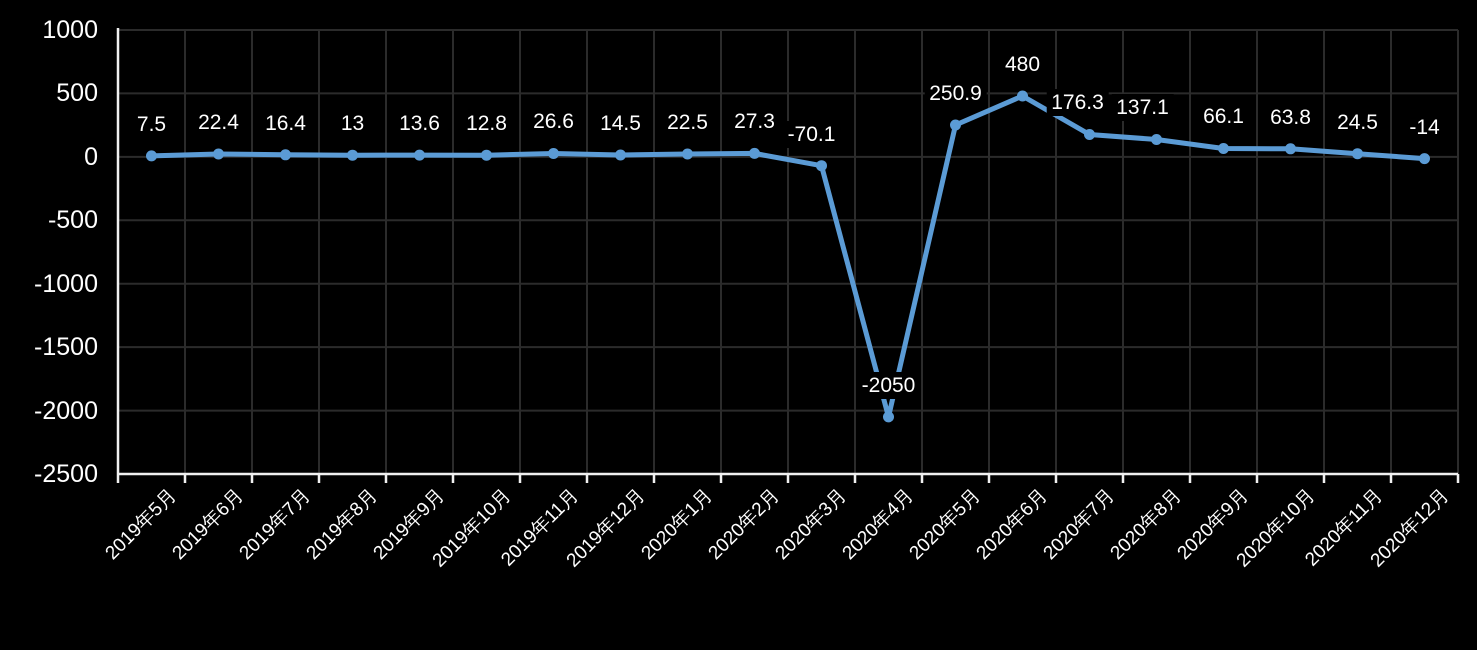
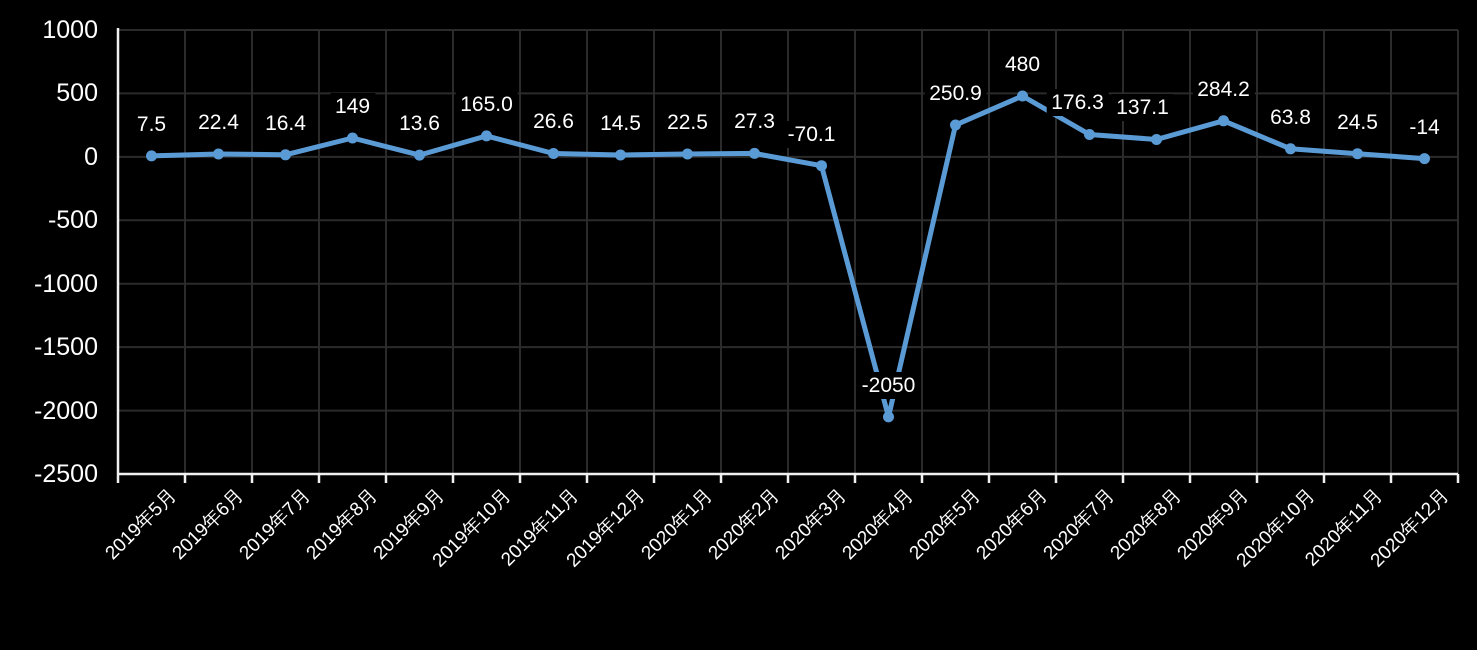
2019年8月: 13 -> 149
2019年10月: 12.8 -> 165.0
2020年9月: 66.1 -> 284.2
